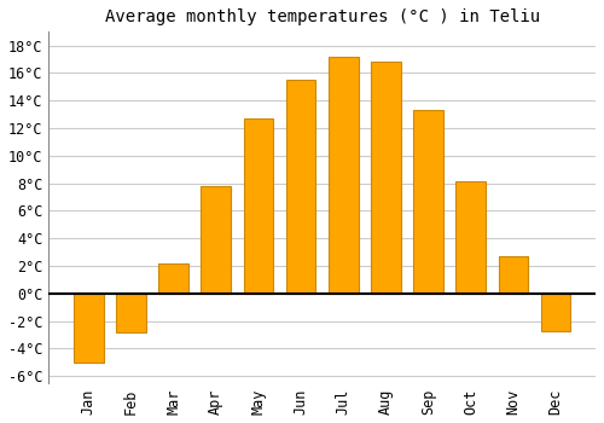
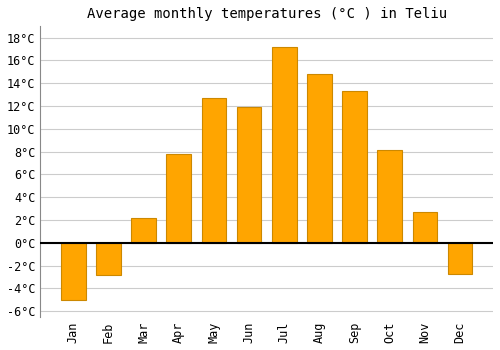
Jun: 15.5°C -> 11.9°C
Aug: 16.8°C -> 14.8°C
